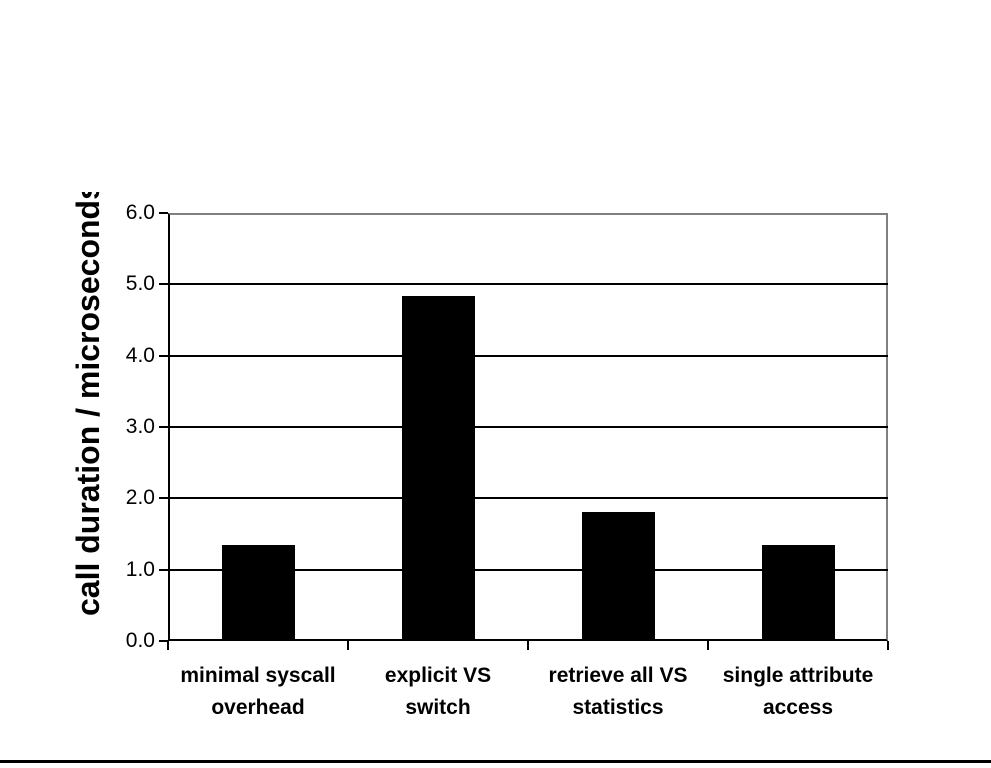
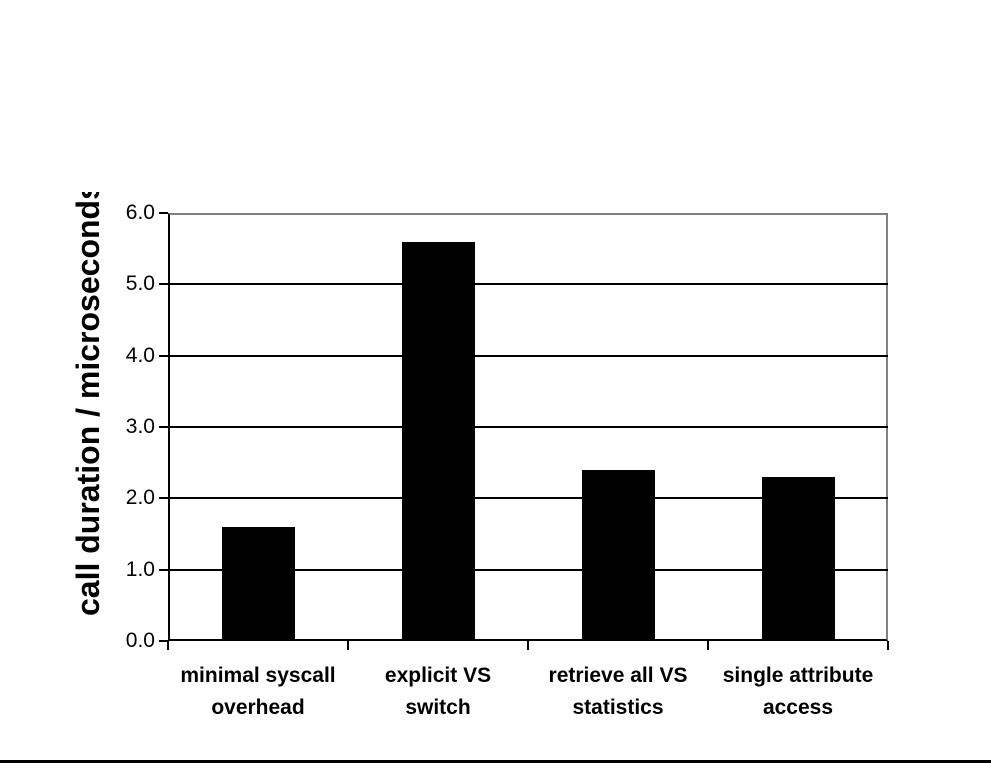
minimal syscall overhead: 1.4 -> 1.6
explicit VS switch: 4.8 -> 5.6
retrieve all VS statistics: 1.8 -> 2.4
single attribute access: 1.4 -> 2.3
